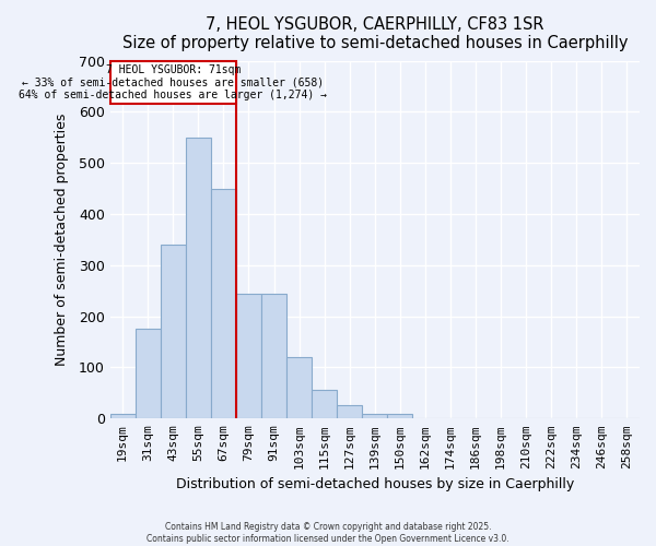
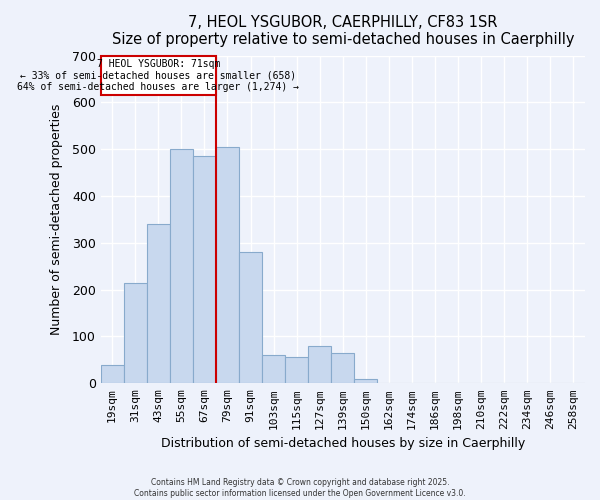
19sqm: 10 -> 40
31sqm: 175 -> 215
55sqm: 550 -> 500
67sqm: 450 -> 485
79sqm: 245 -> 505
91sqm: 245 -> 280
103sqm: 120 -> 60
127sqm: 27 -> 80
139sqm: 10 -> 65
